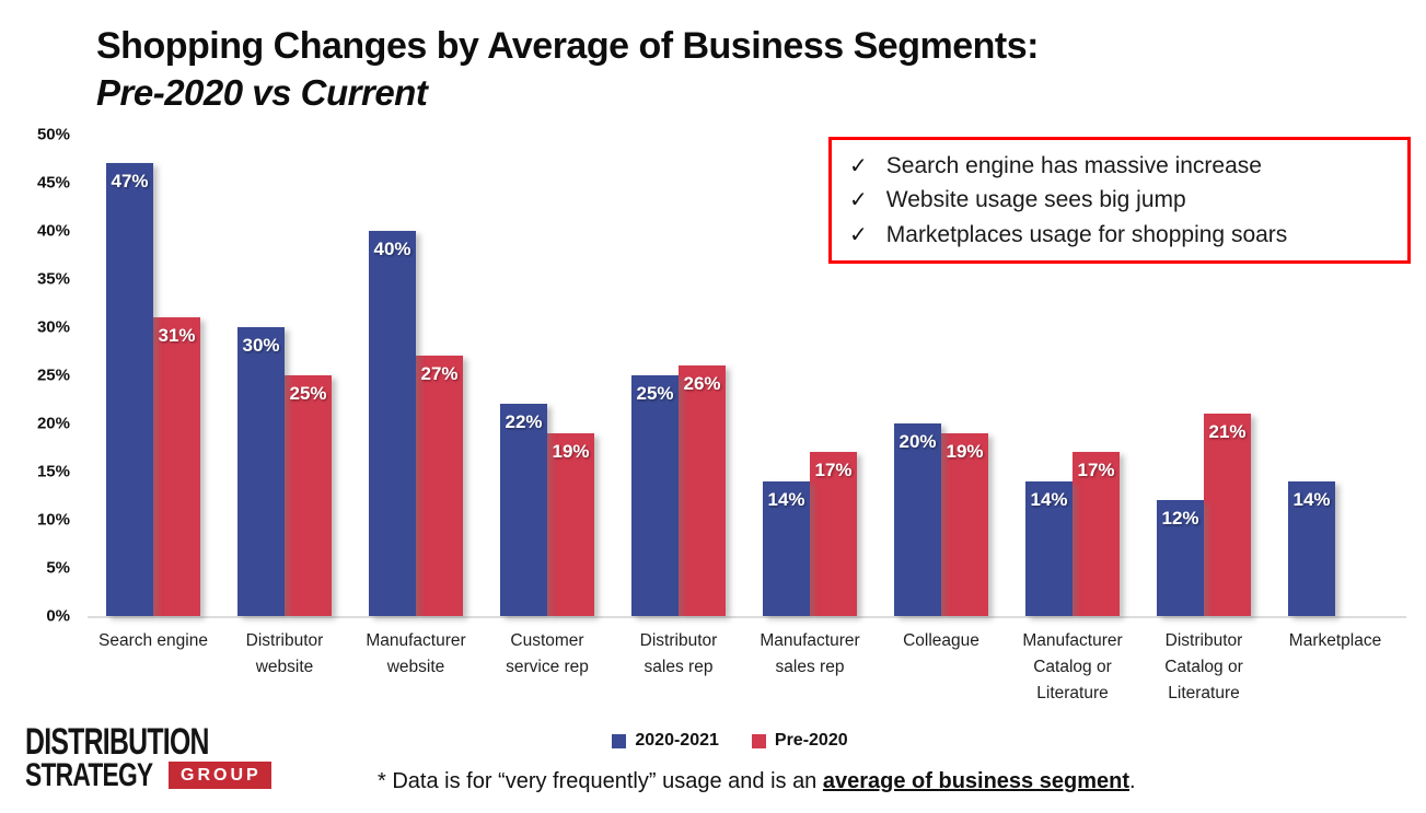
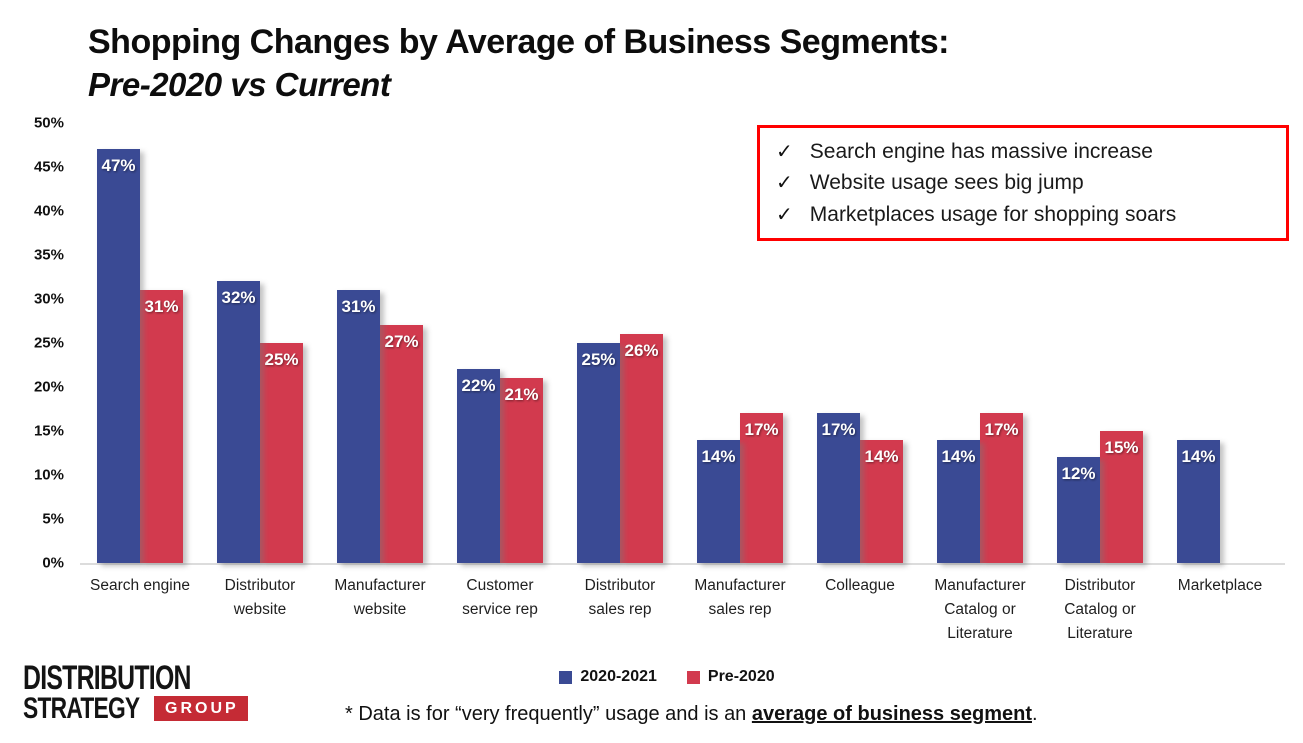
2020-2021/Distributor website: 30% -> 32%
2020-2021/Manufacturer website: 40% -> 31%
Pre-2020/Customer service rep: 19% -> 21%
2020-2021/Colleague: 20% -> 17%
Pre-2020/Colleague: 19% -> 14%
Pre-2020/Distributor Catalog or Literature: 21% -> 15%
